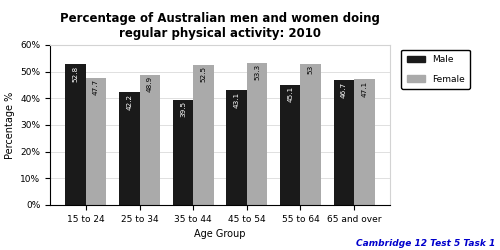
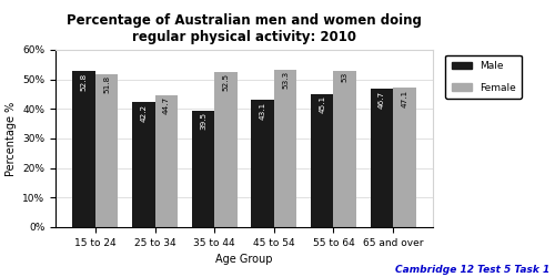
Female/15 to 24: 47.7 -> 51.8
Female/25 to 34: 48.9 -> 44.7
